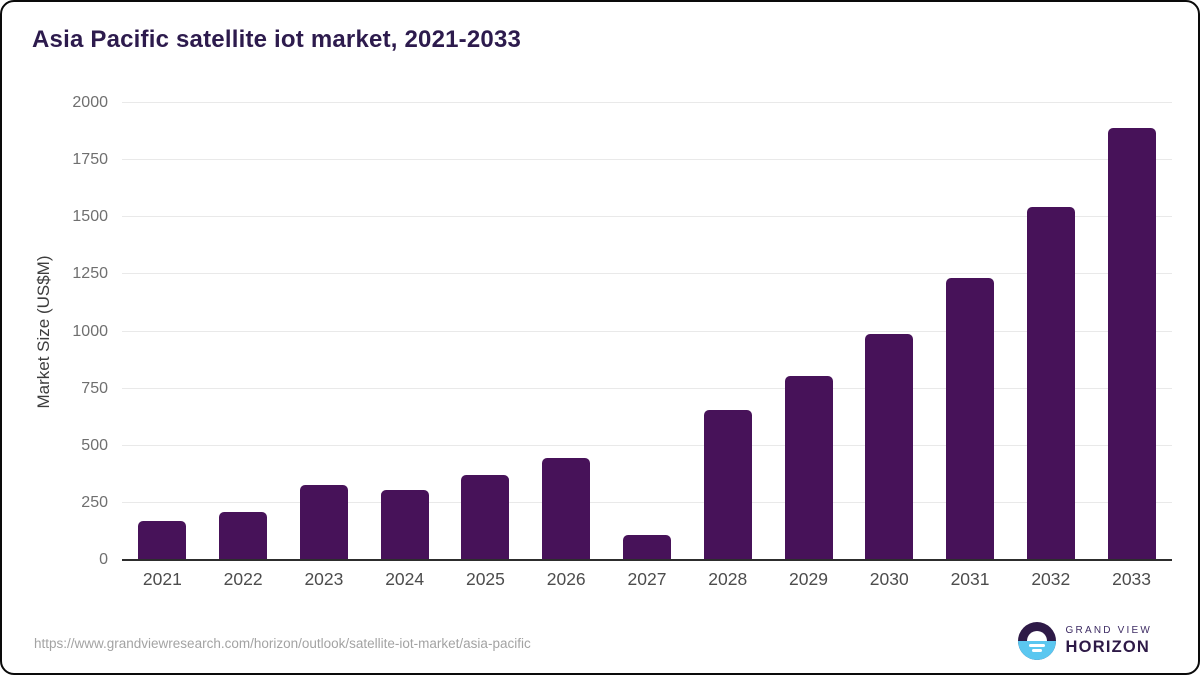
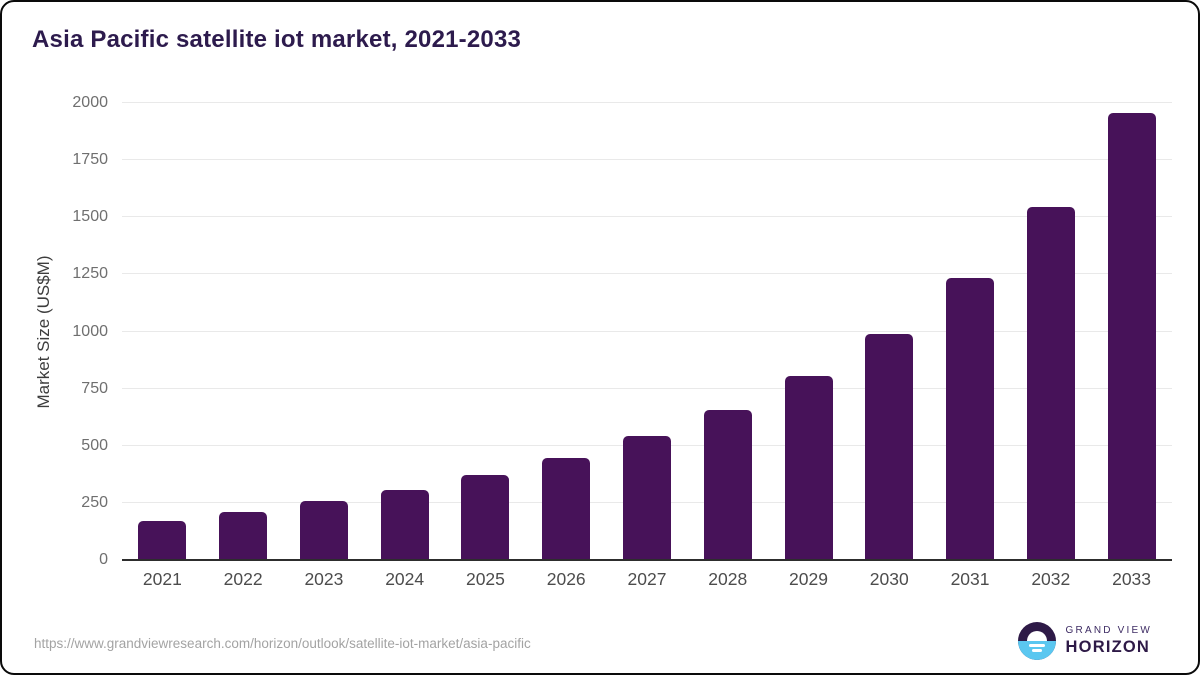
2023: 330 -> 260
2027: 110 -> 540
2033: 1890 -> 1960
